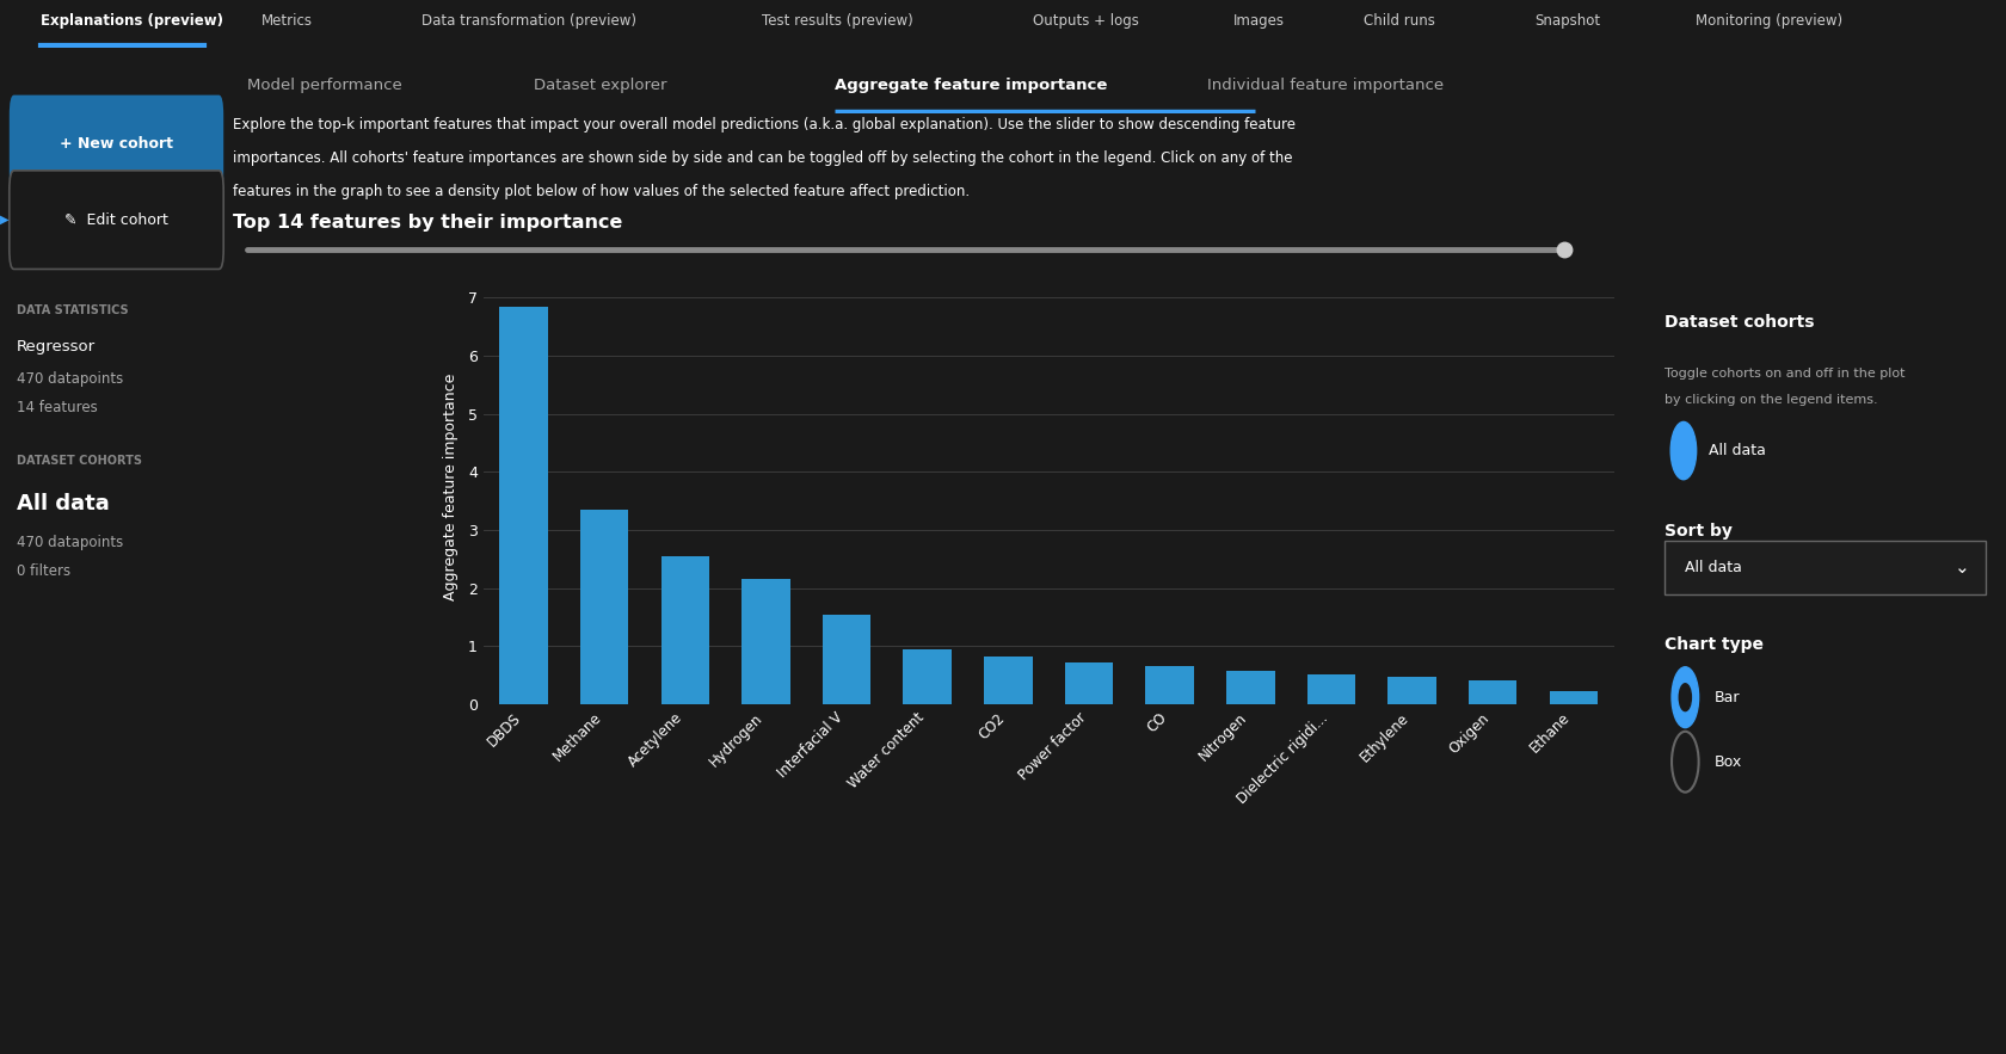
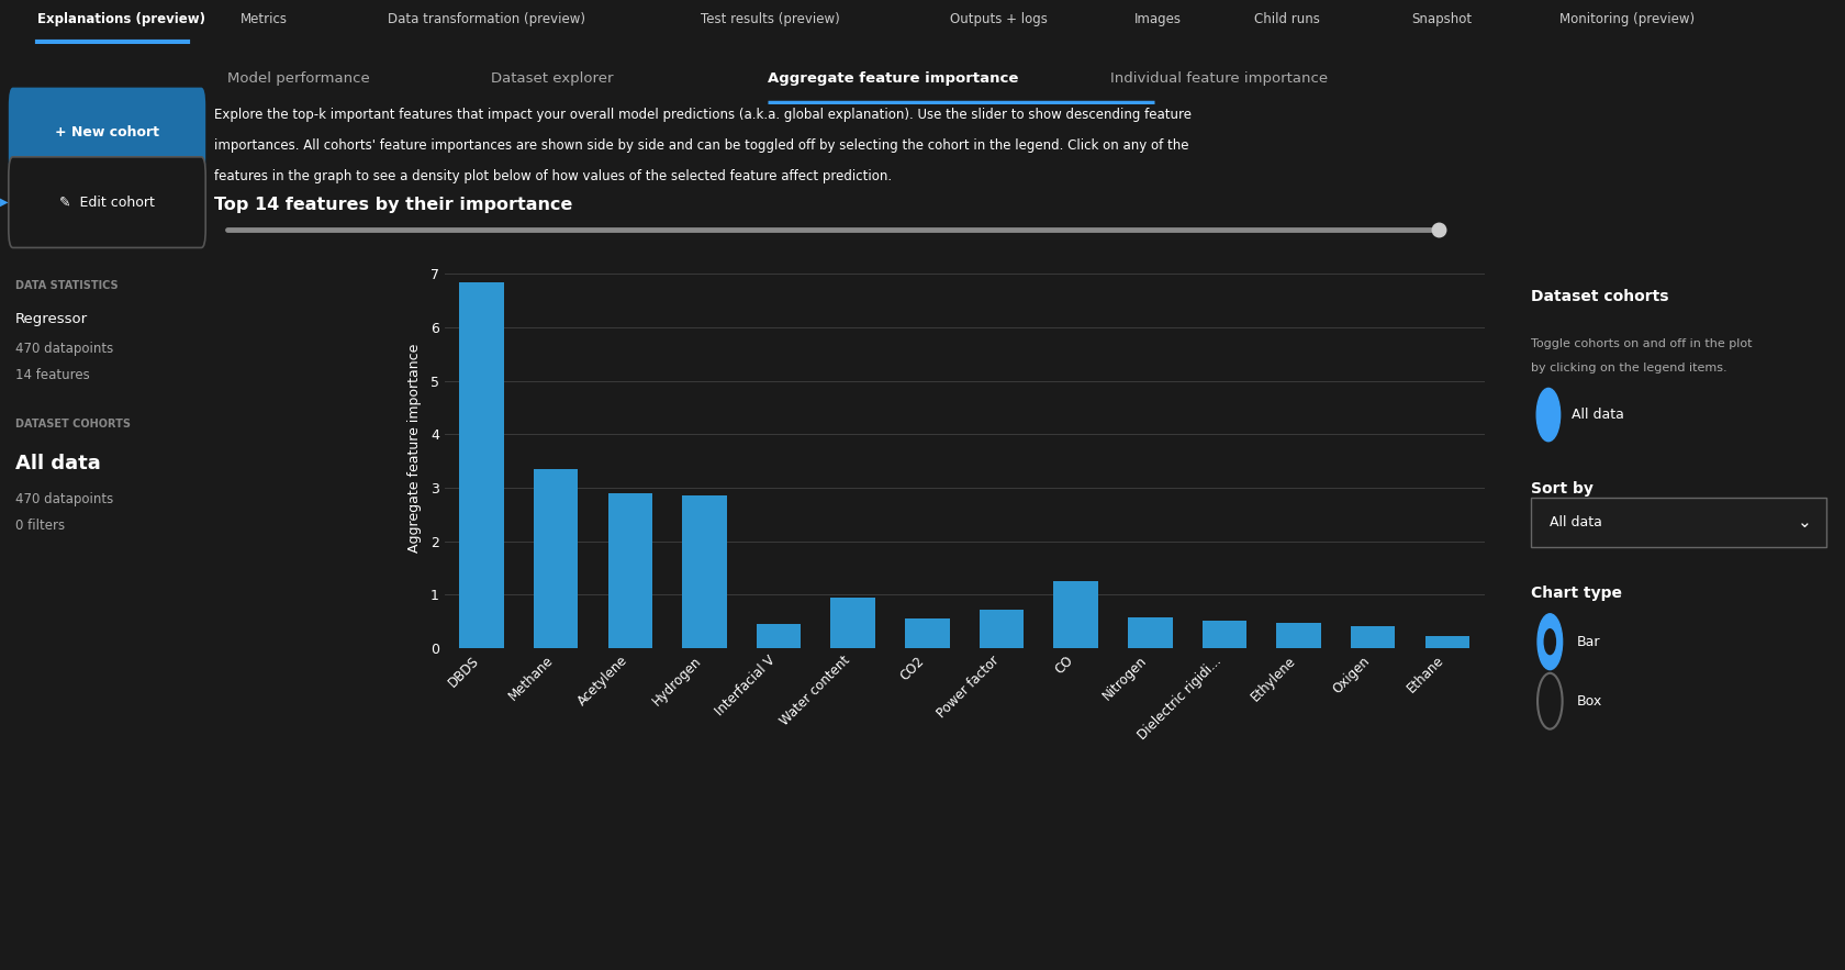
Acetylene: 2.55 -> 2.90
Hydrogen: 2.15 -> 2.85
Interfacial V: 1.55 -> 0.45
CO2: 0.82 -> 0.55
CO: 0.65 -> 1.25
